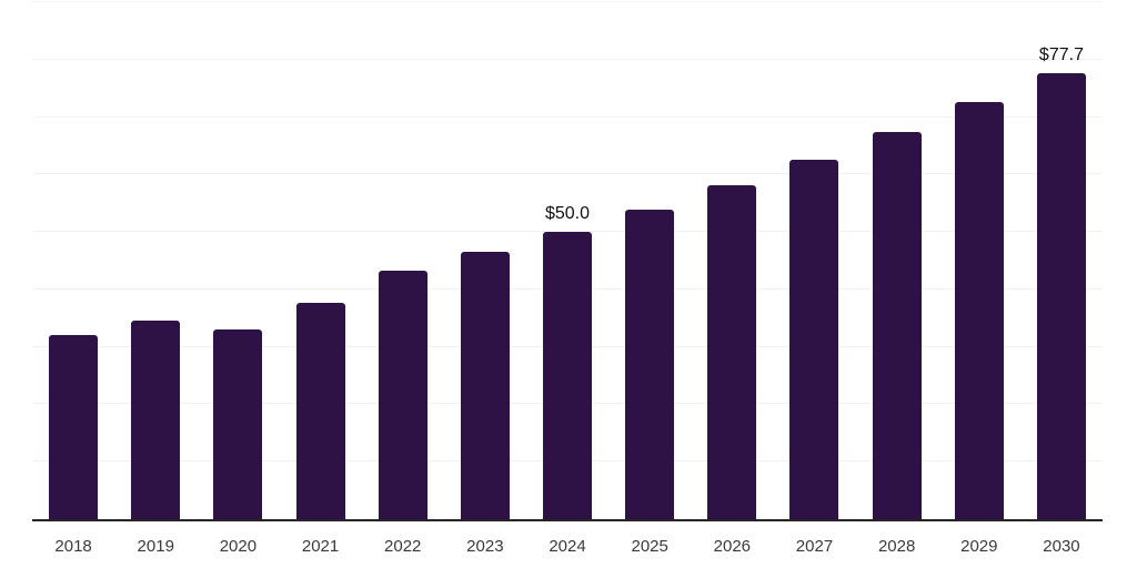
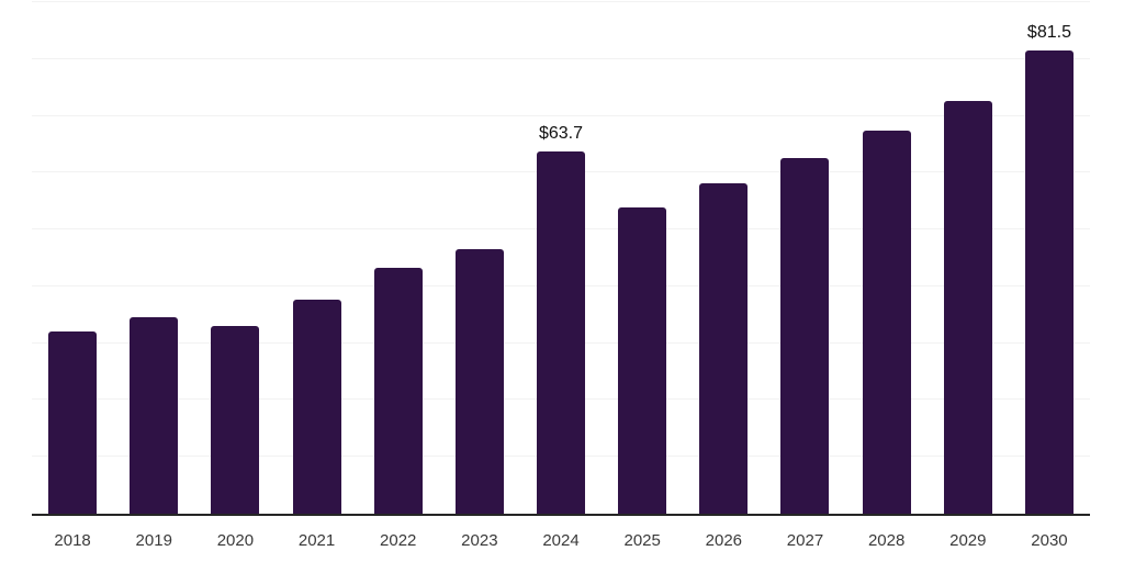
2024: $50.0 -> $63.7
2030: $77.7 -> $81.5
